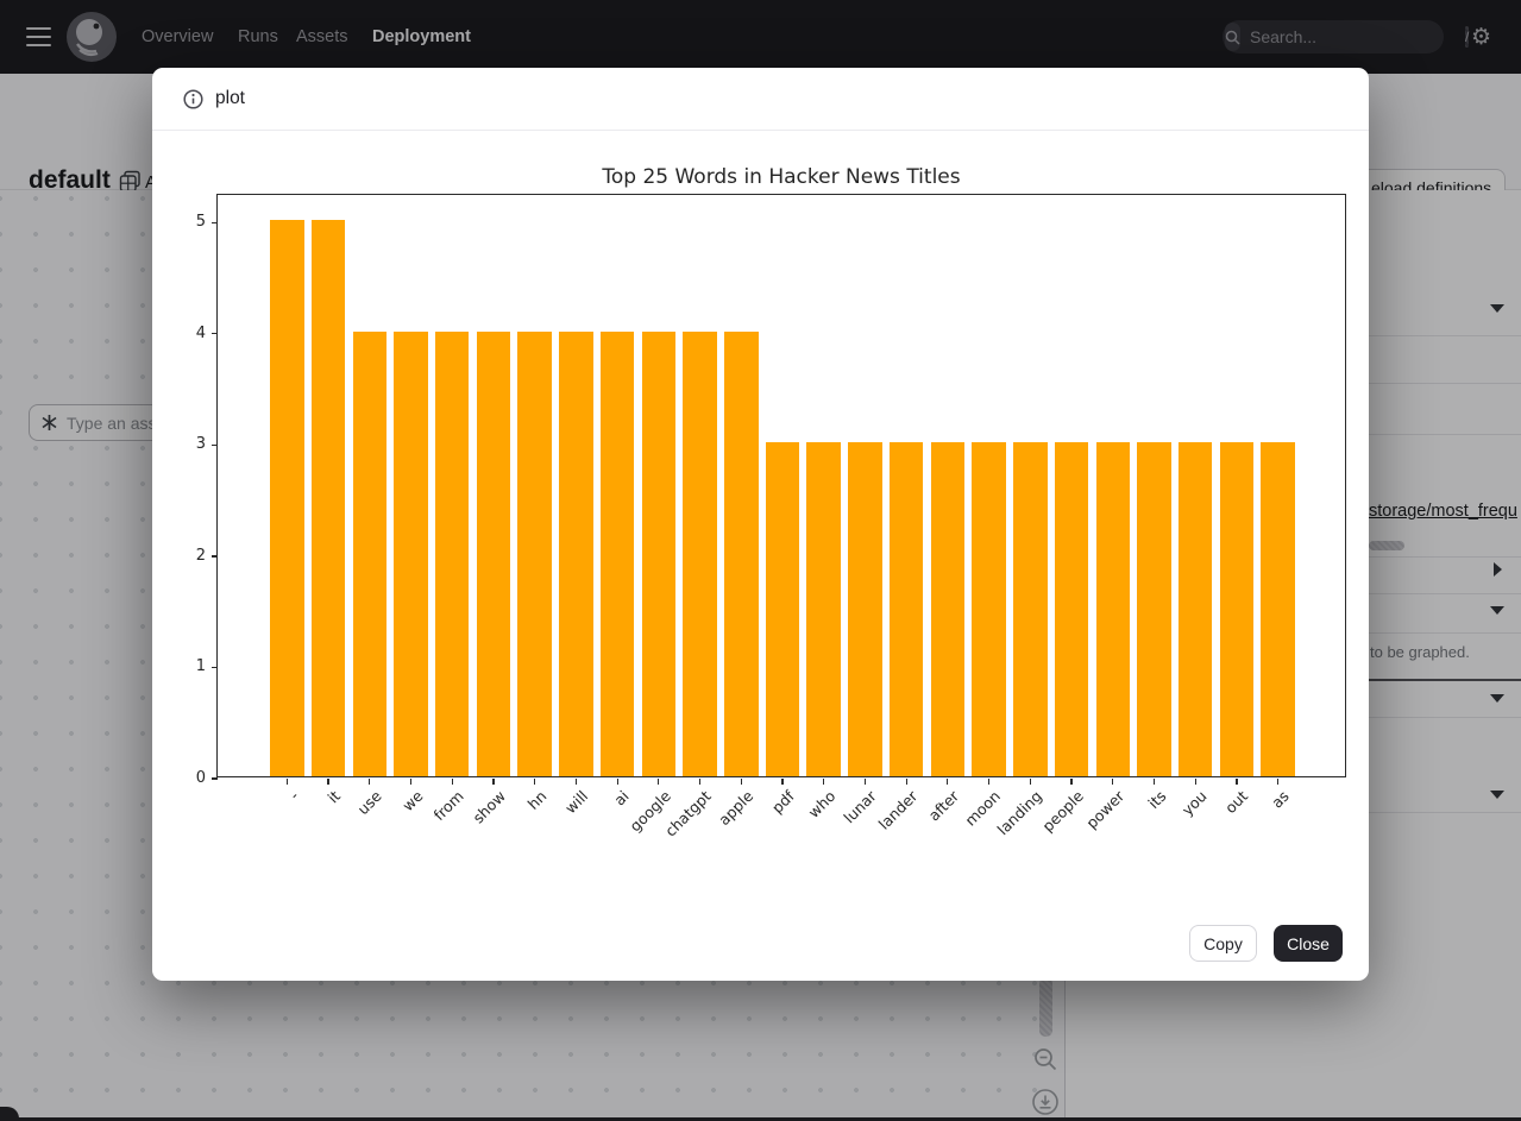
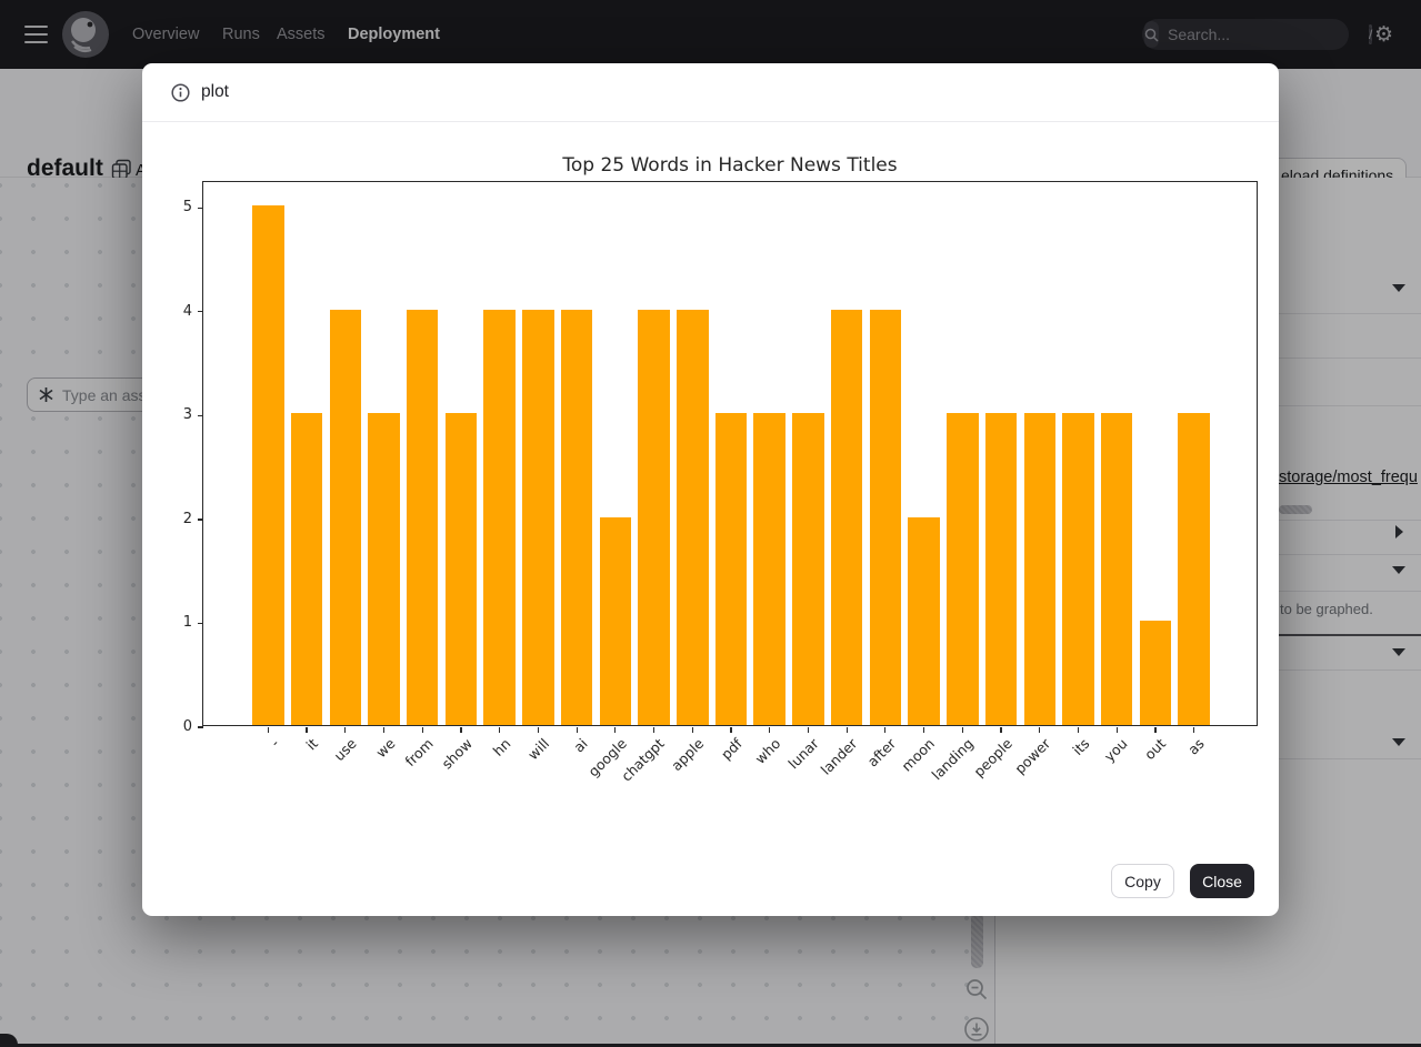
it: 5 -> 3
we: 4 -> 3
show: 4 -> 3
google: 4 -> 2
lander: 3 -> 4
after: 3 -> 4
moon: 3 -> 2
out: 3 -> 1
